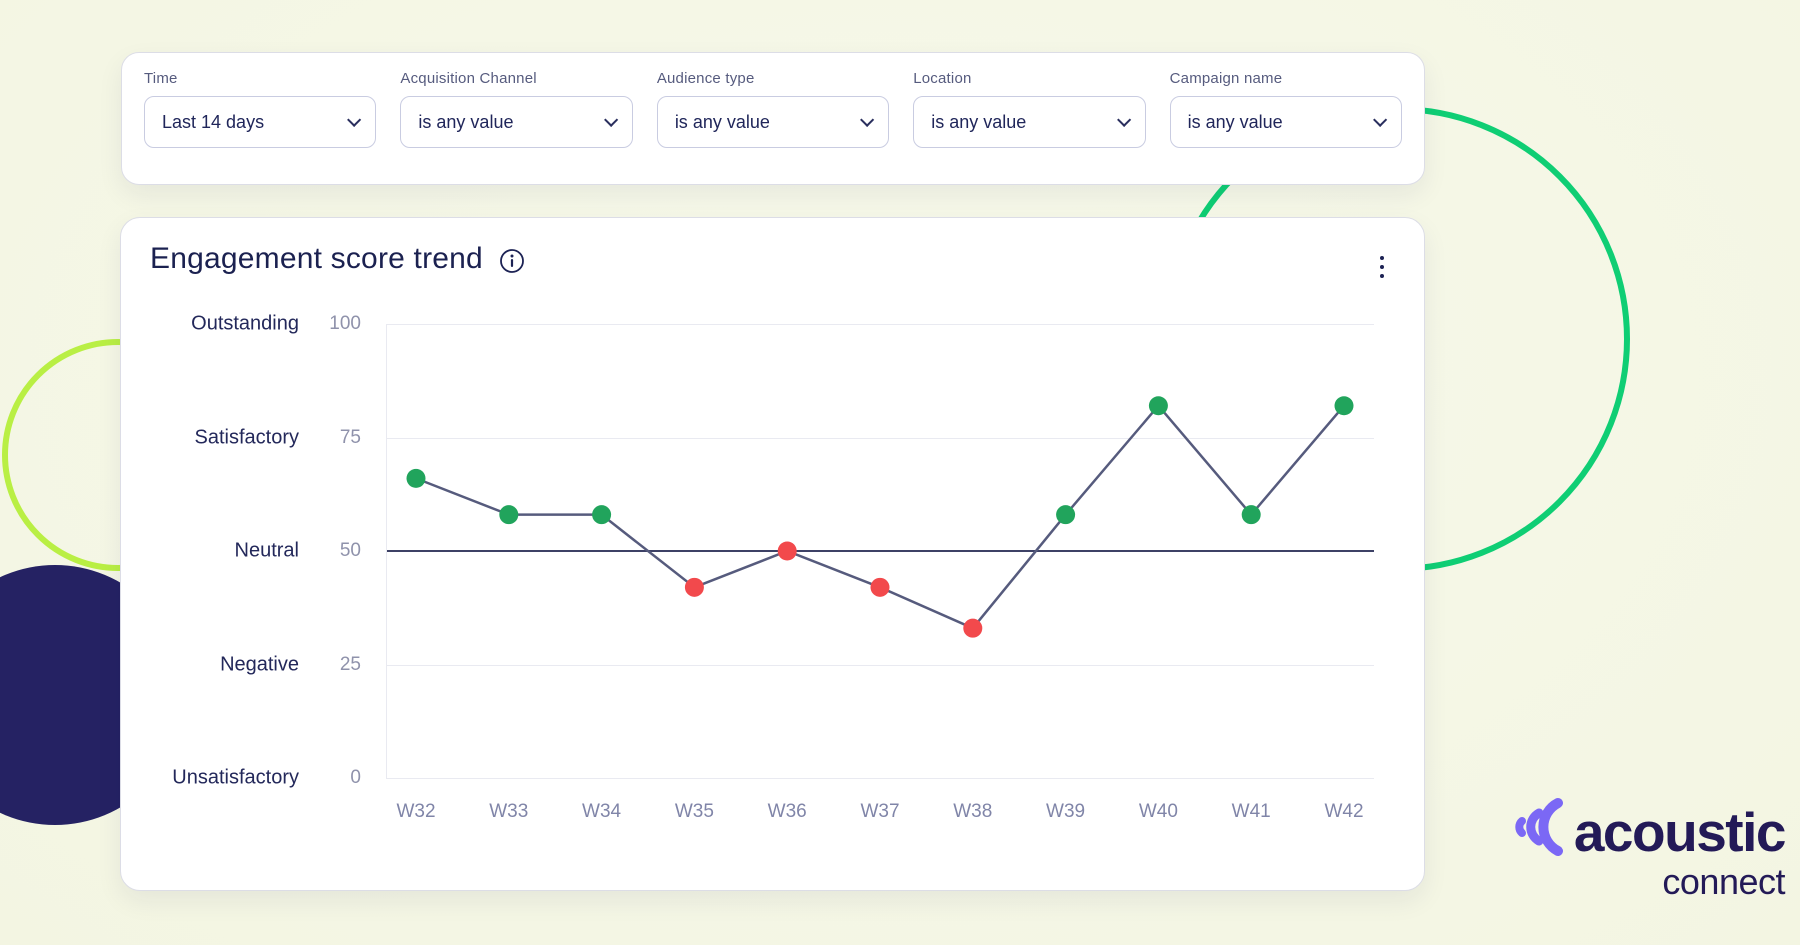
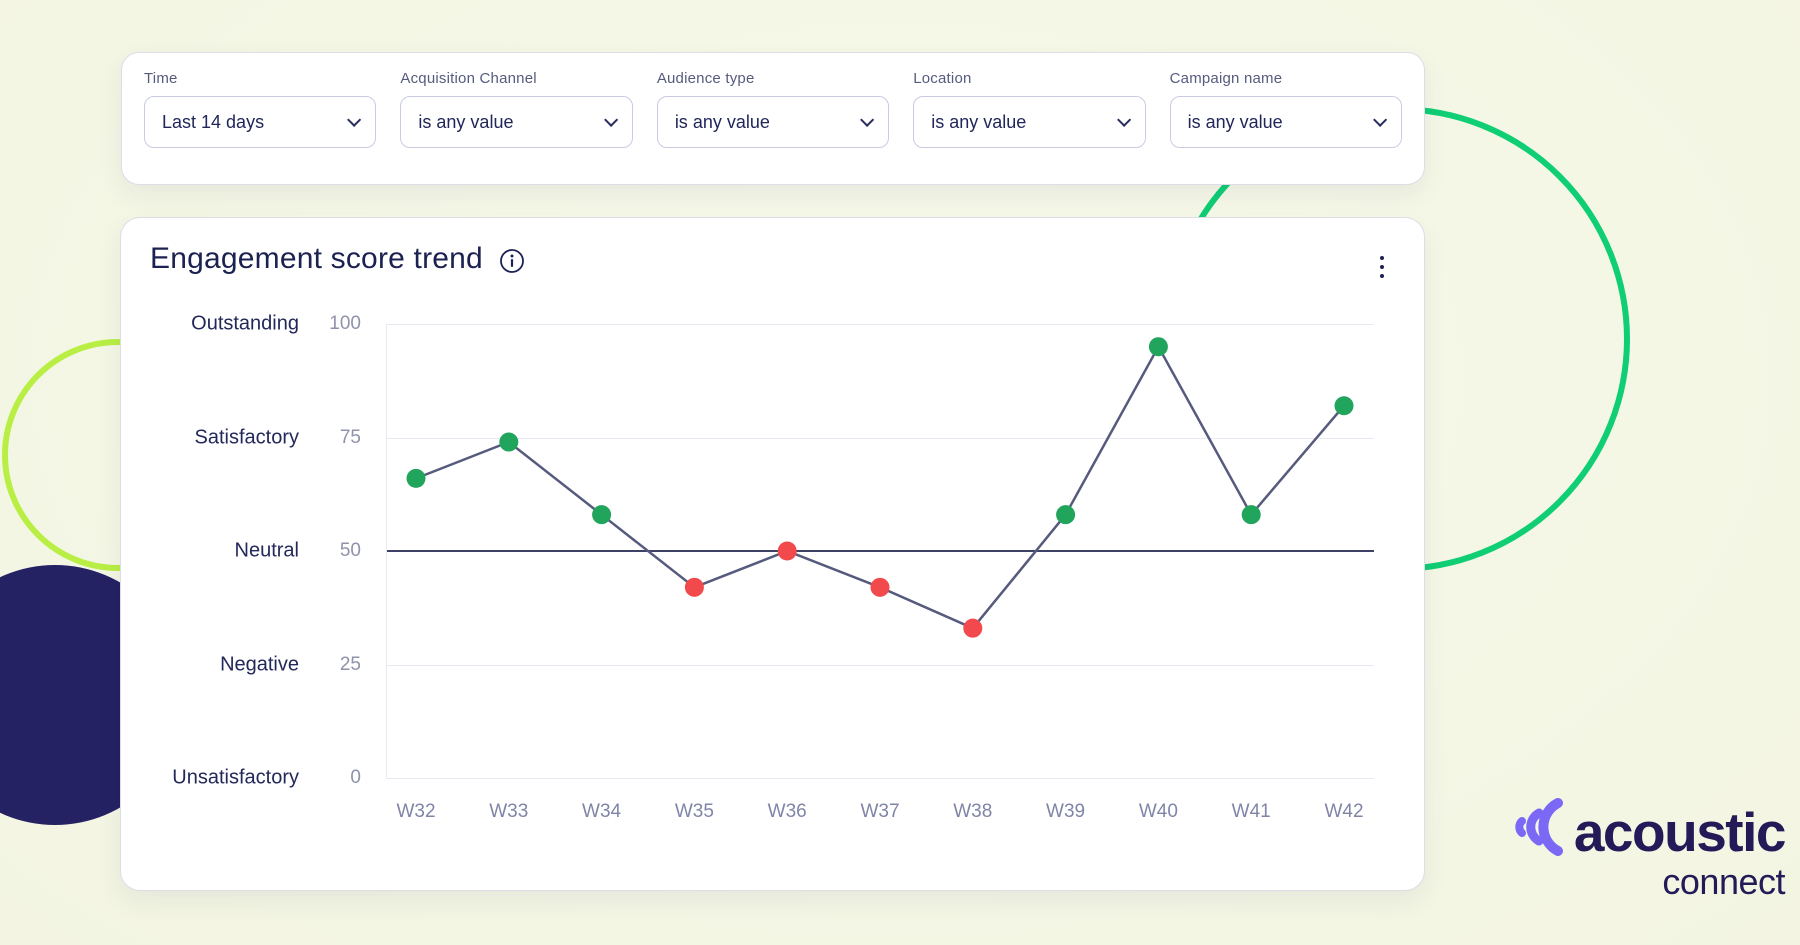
W33: 58 -> 74
W40: 82 -> 95
